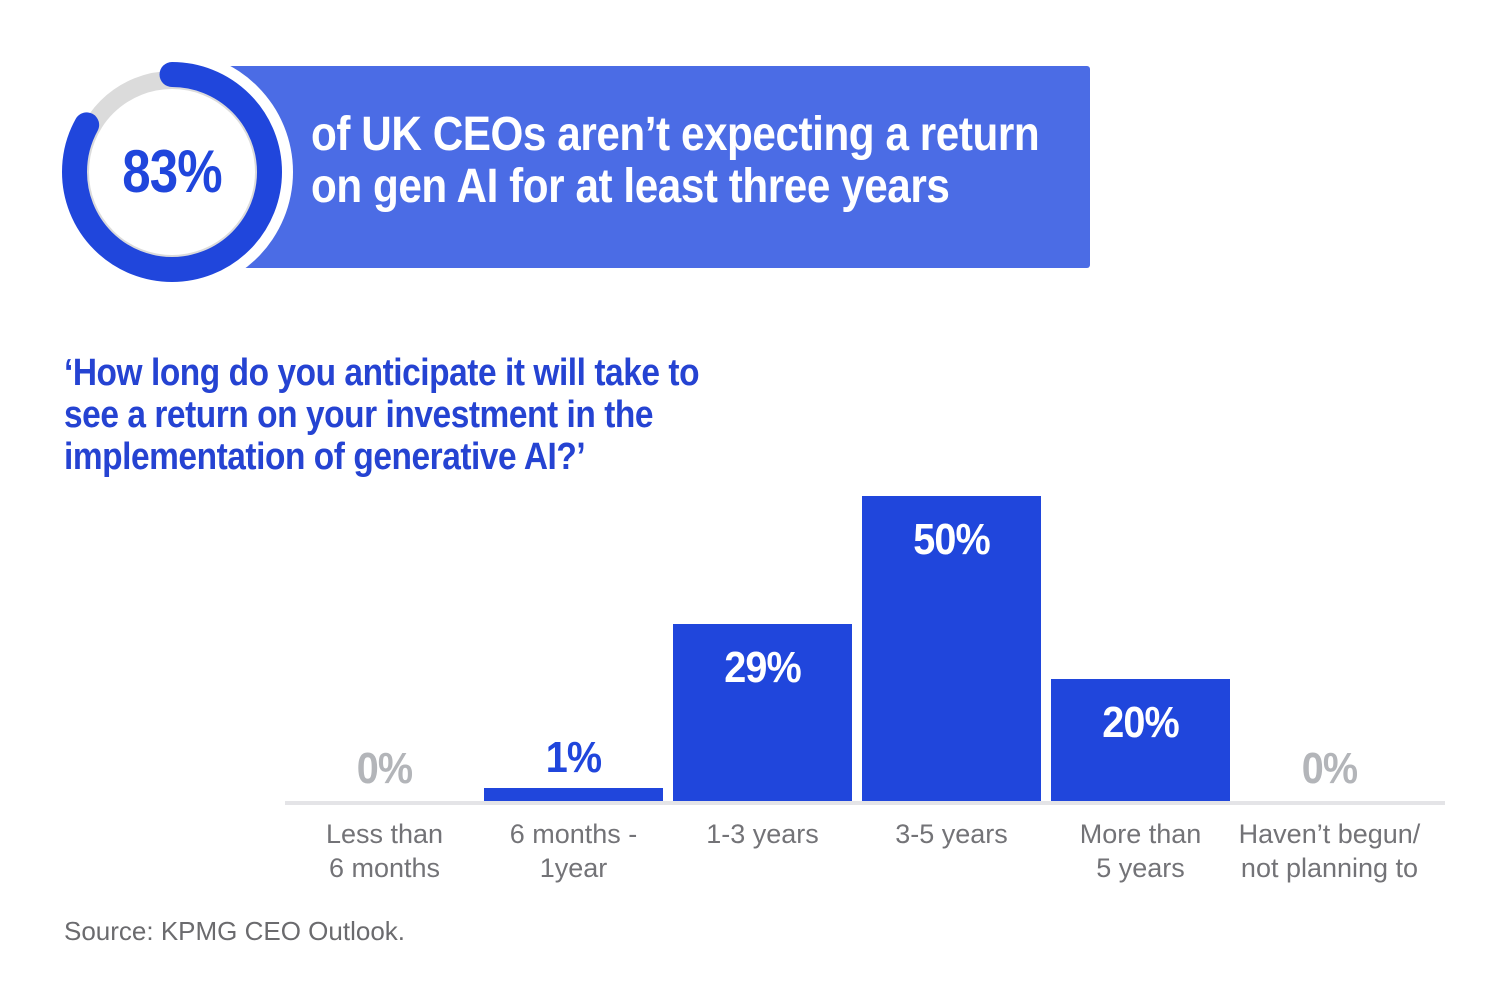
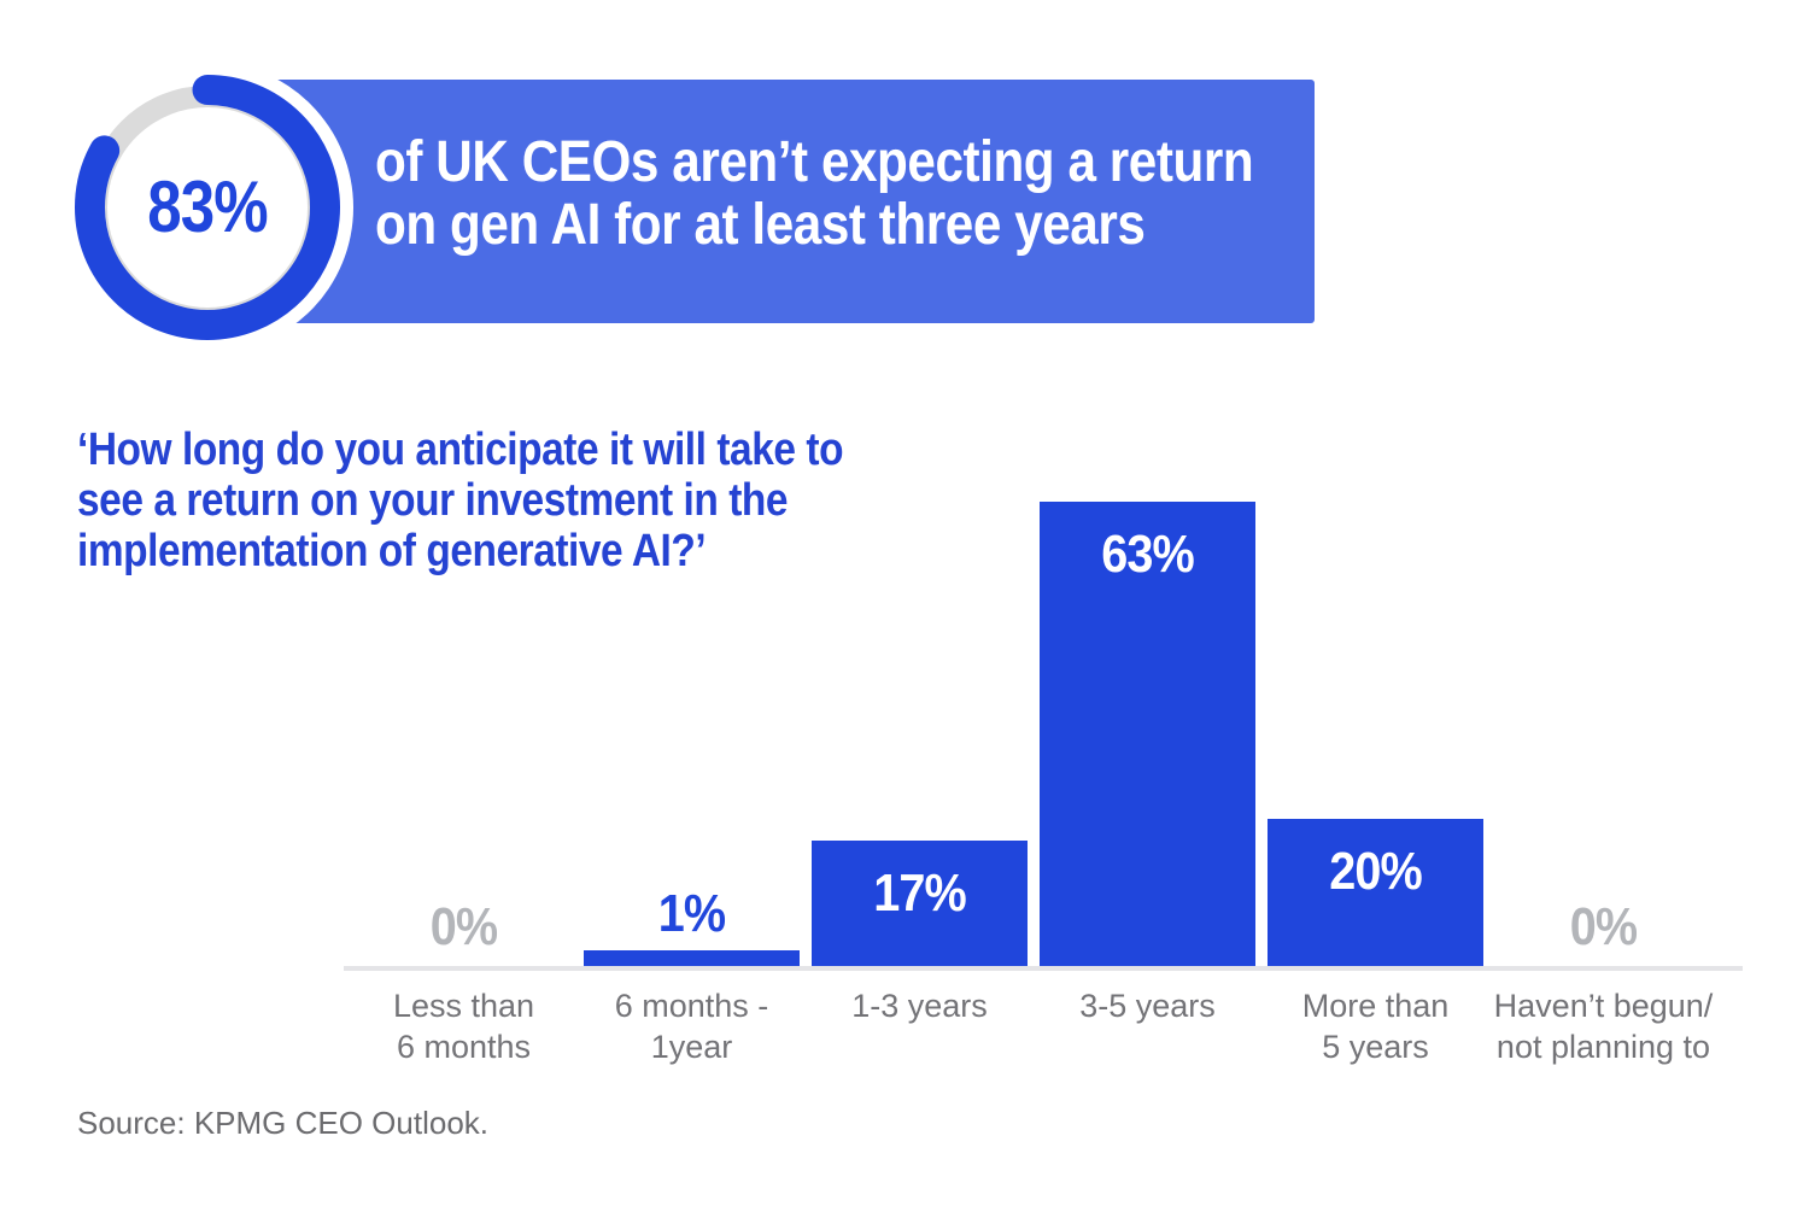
1-3 years: 29% -> 17%
3-5 years: 50% -> 63%
